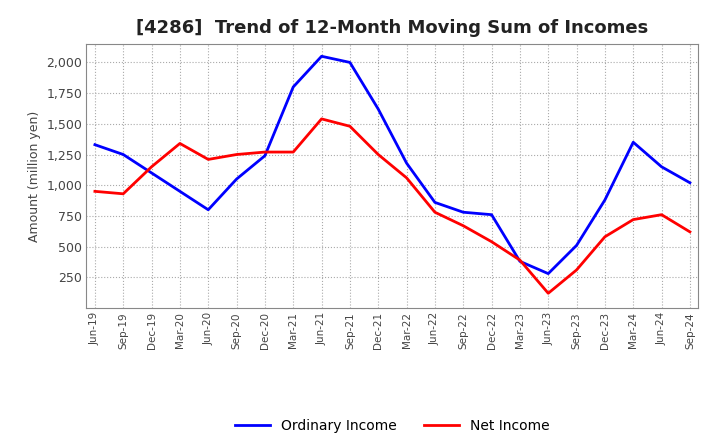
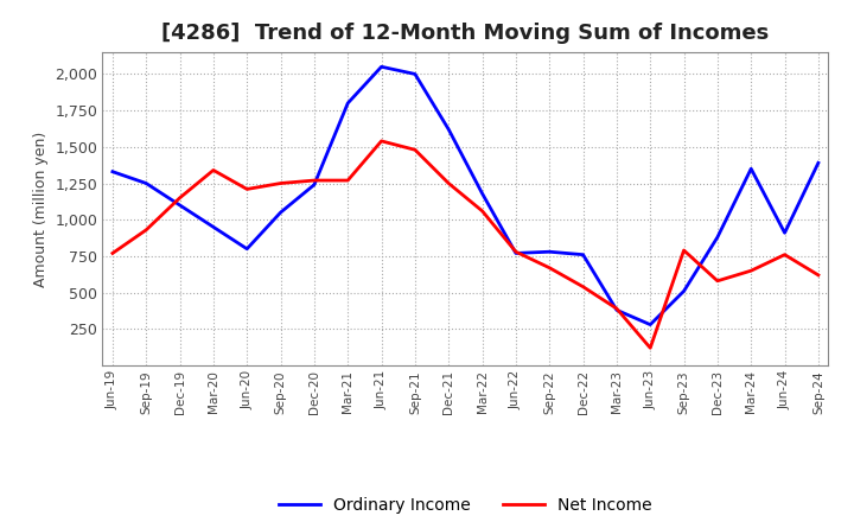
Net Income/Jun-19: 950 -> 770
Ordinary Income/Jun-22: 860 -> 770
Net Income/Sep-23: 310 -> 790
Net Income/Mar-24: 720 -> 650
Ordinary Income/Jun-24: 1,150 -> 910
Ordinary Income/Sep-24: 1,020 -> 1,390
